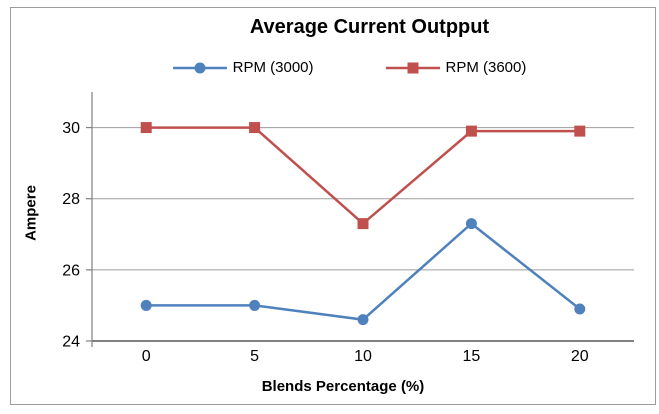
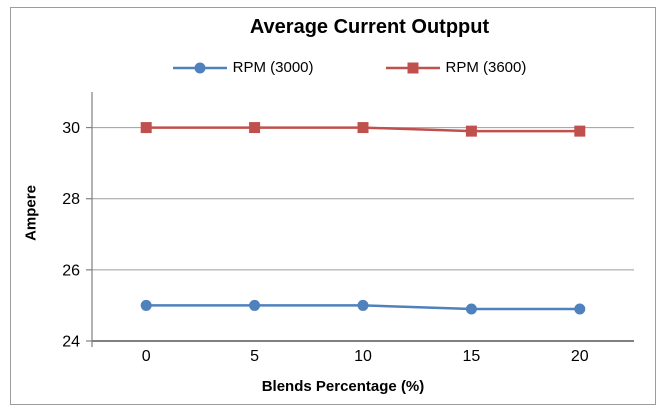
RPM (3000)/10: 24.6 -> 25.0
RPM (3600)/10: 27.3 -> 30.0
RPM (3000)/15: 27.3 -> 24.9
